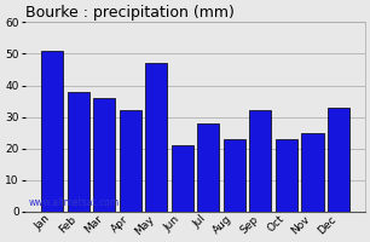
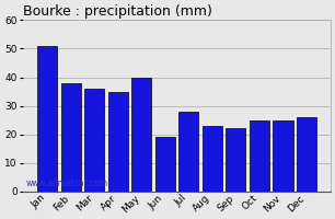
Apr: 32 -> 35
May: 47 -> 40
Jun: 21 -> 19
Sep: 32 -> 22
Oct: 23 -> 25
Dec: 33 -> 26
